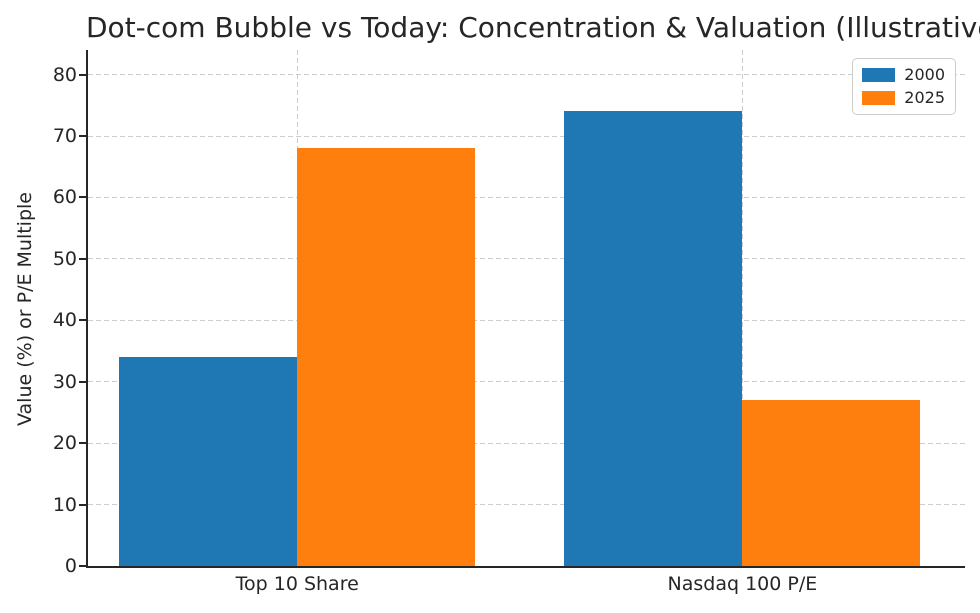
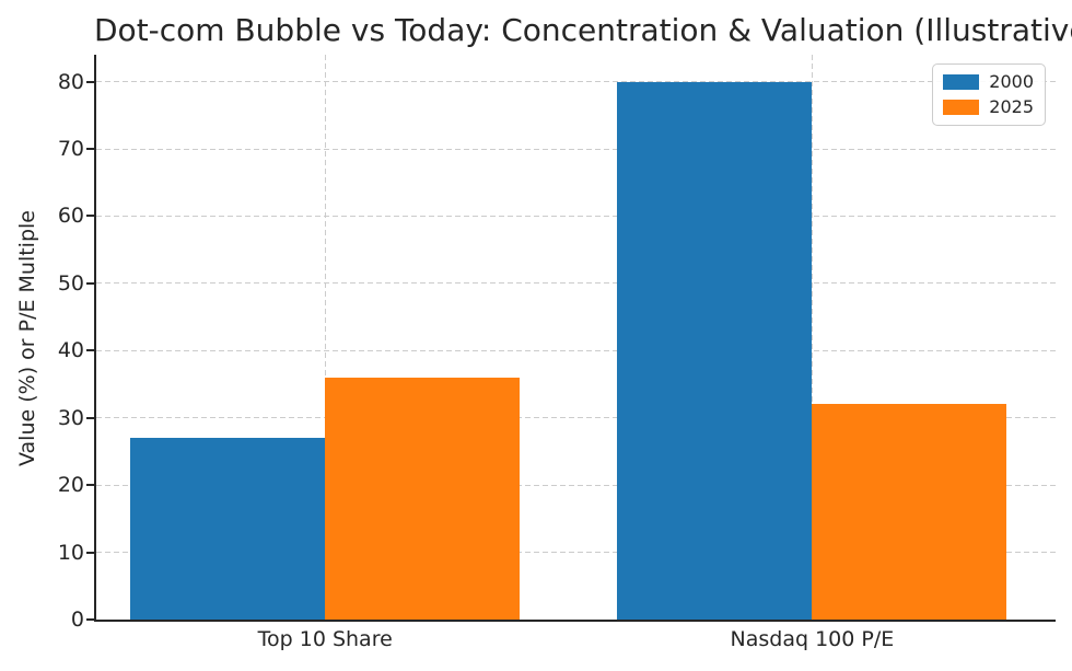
2000/Top 10 Share: 34 -> 27
2025/Top 10 Share: 68 -> 36
2000/Nasdaq 100 P/E: 74 -> 80
2025/Nasdaq 100 P/E: 27 -> 32
